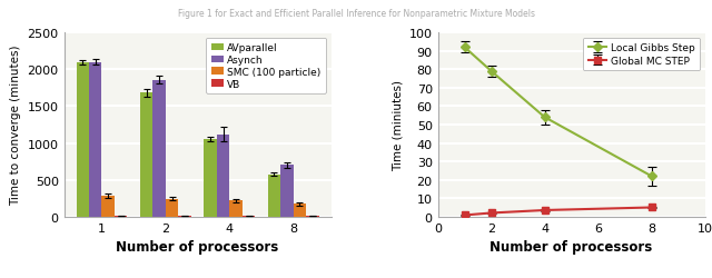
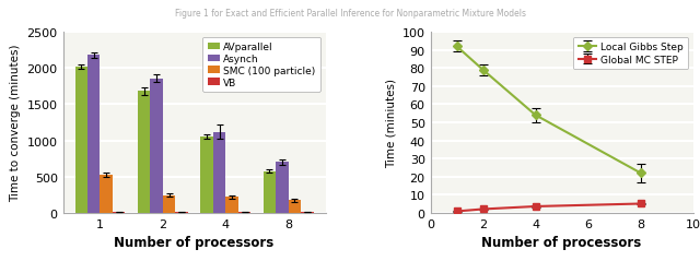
AVparallel/1: 2100 -> 2020
Asynch/1: 2100 -> 2180
SMC (100 particle)/1: 290 -> 520
